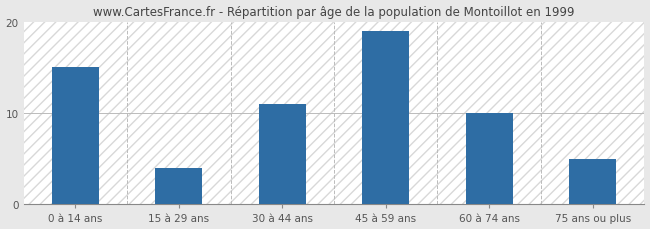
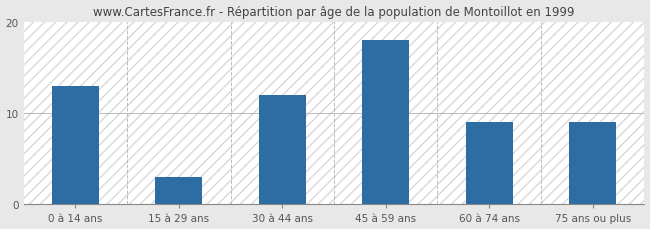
0 à 14 ans: 15 -> 13
15 à 29 ans: 4 -> 3
30 à 44 ans: 11 -> 12
45 à 59 ans: 19 -> 18
60 à 74 ans: 10 -> 9
75 ans ou plus: 5 -> 9
